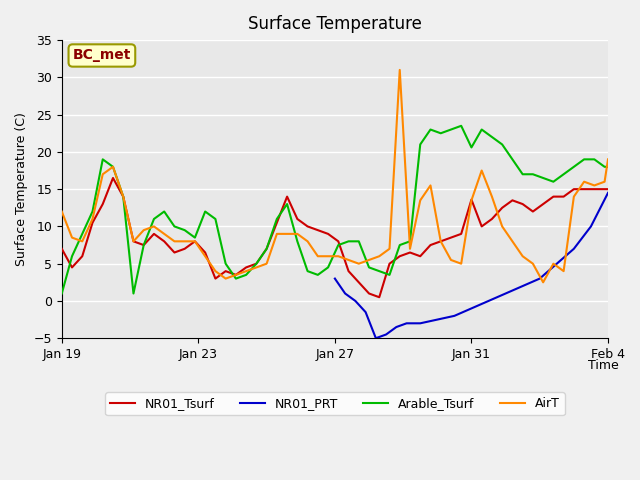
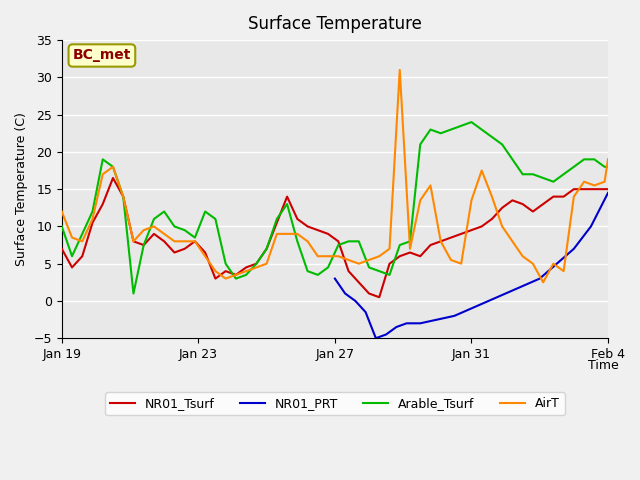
Arable_Tsurf/Jan 19: 1.0 -> 10.0
NR01_Tsurf/Jan 31: 13.6 -> 9.5
Arable_Tsurf/Jan 31: 20.6 -> 24.0
